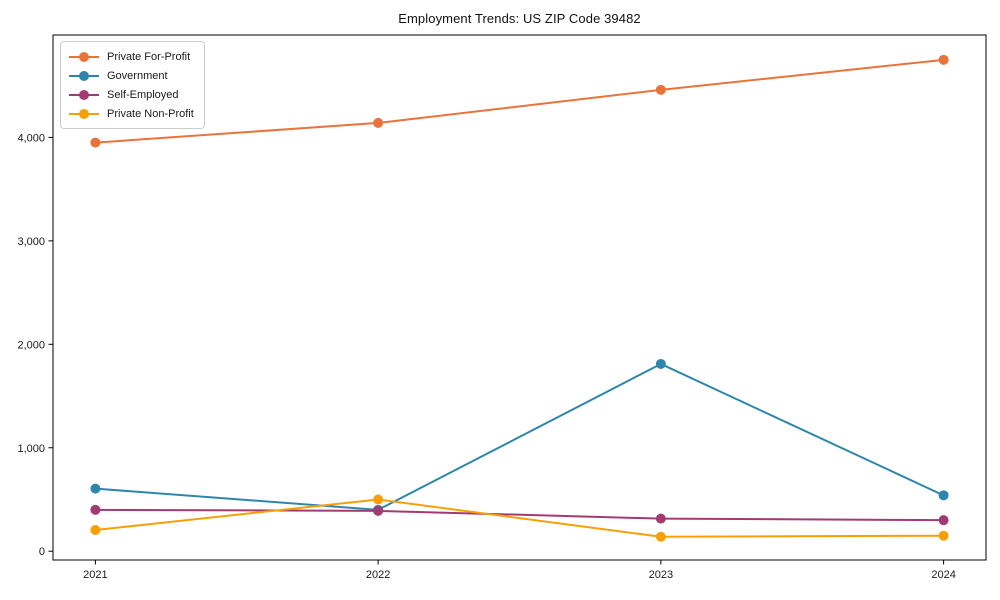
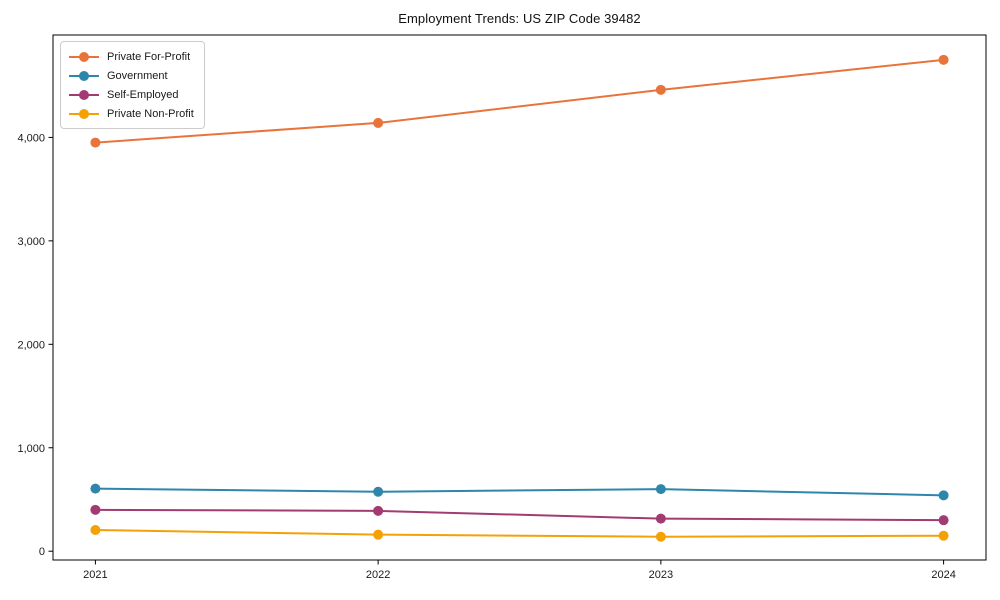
Government/2022: 400 -> 580
Private Non-Profit/2022: 500 -> 160
Government/2023: 1810 -> 600
